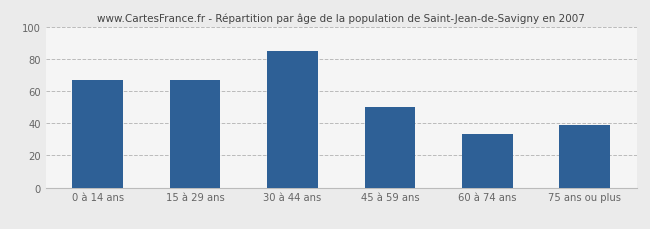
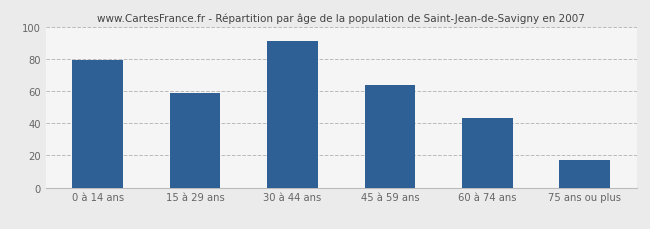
0 à 14 ans: 67 -> 79
15 à 29 ans: 67 -> 59
30 à 44 ans: 85 -> 91
45 à 59 ans: 50 -> 64
60 à 74 ans: 33 -> 43
75 ans ou plus: 39 -> 17
